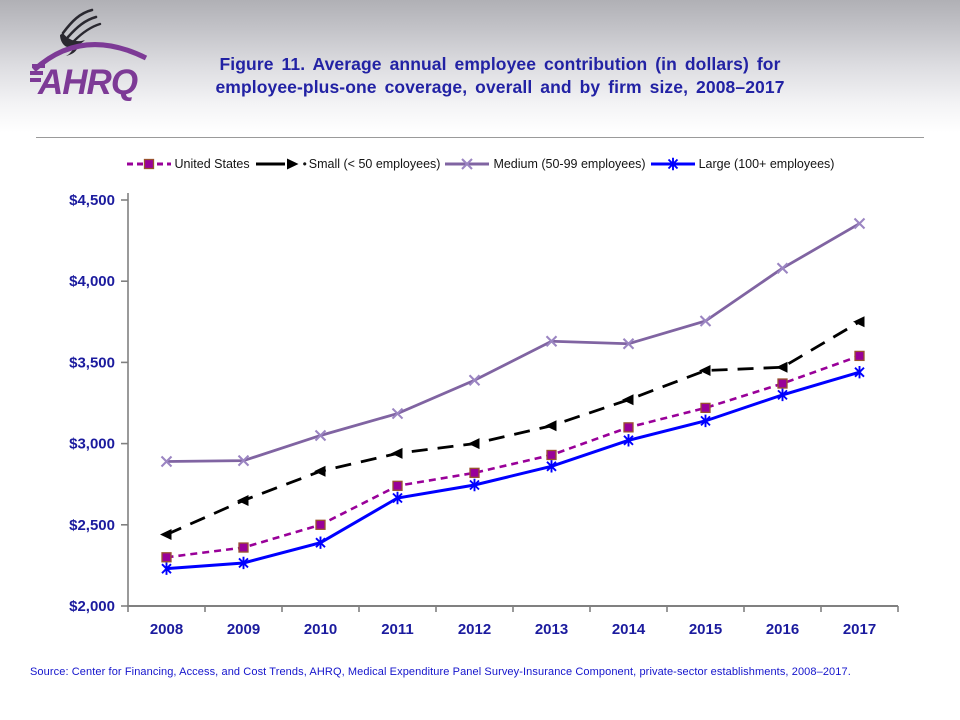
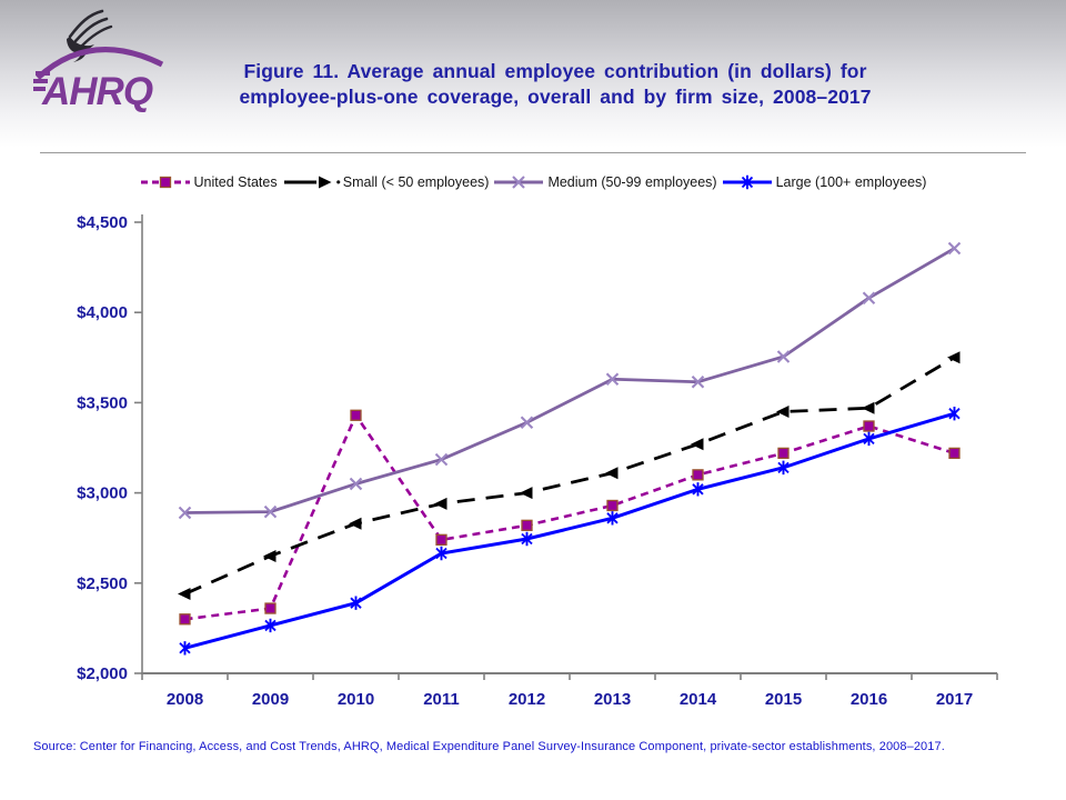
Large (100+ employees)/2008: $2230 -> $2140
United States/2010: $2500 -> $3430
United States/2017: $3540 -> $3220
